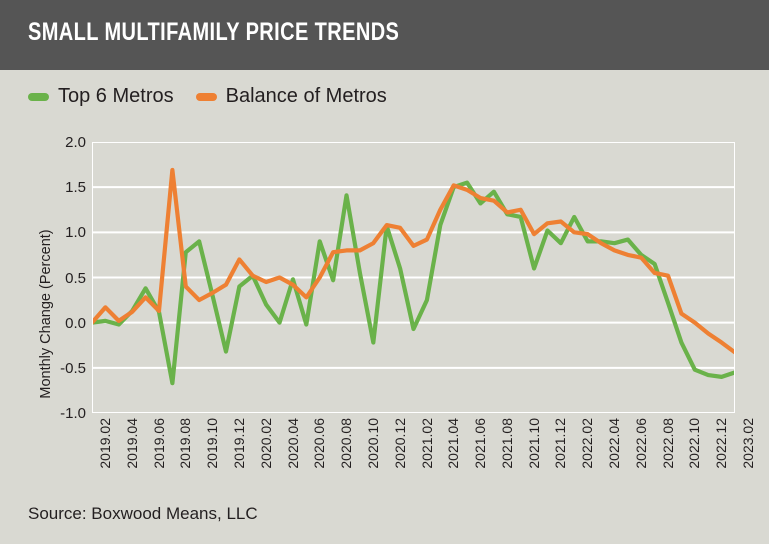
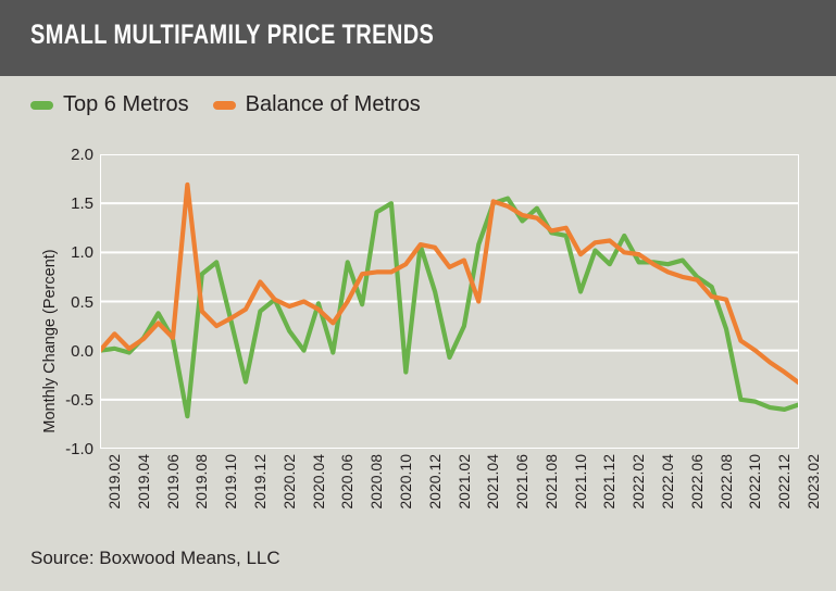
Top 6 Metros/2020.10: 0.6 -> 1.5
Balance of Metros/2021.04: 1.2 -> 0.5
Top 6 Metros/2022.10: -0.2 -> -0.5
